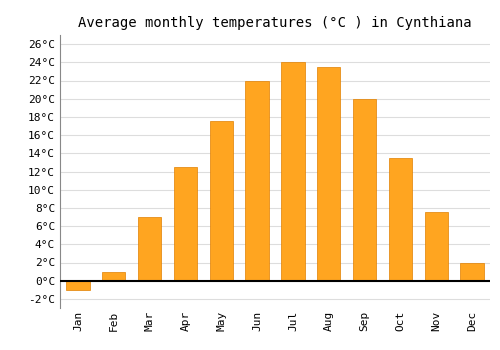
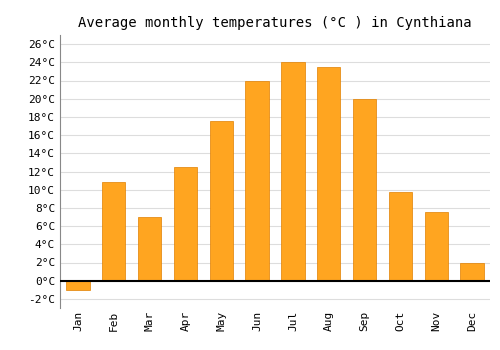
Feb: 1.0°C -> 10.8°C
Oct: 13.5°C -> 9.8°C
